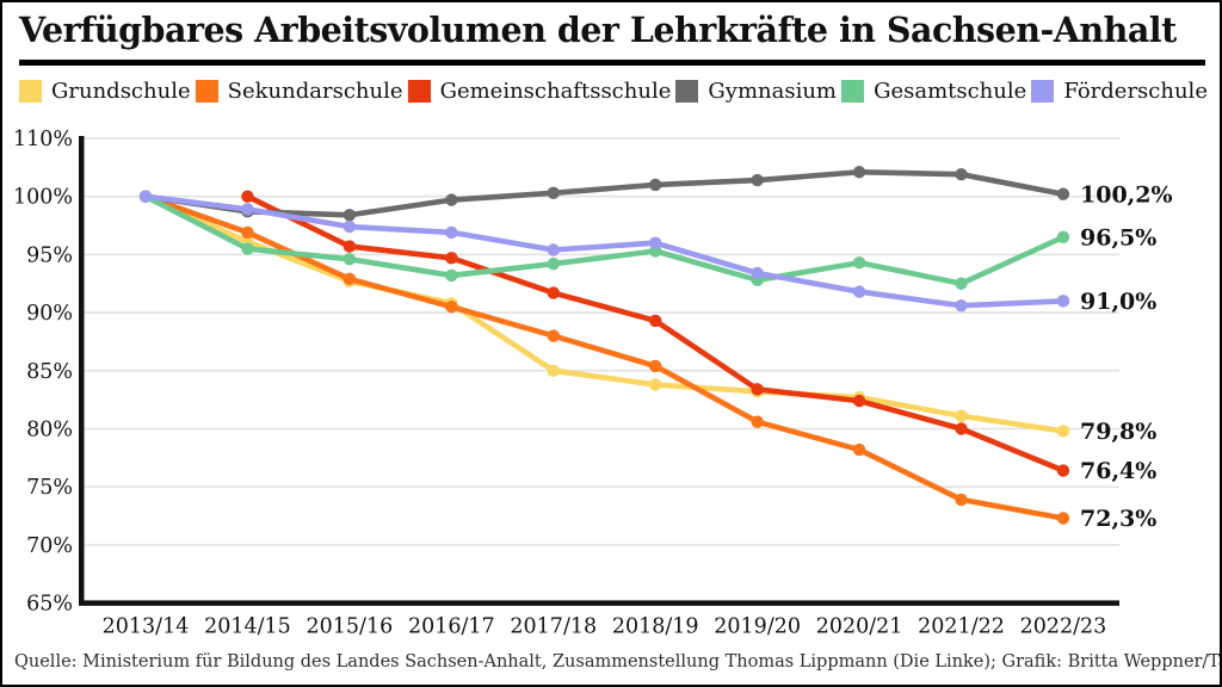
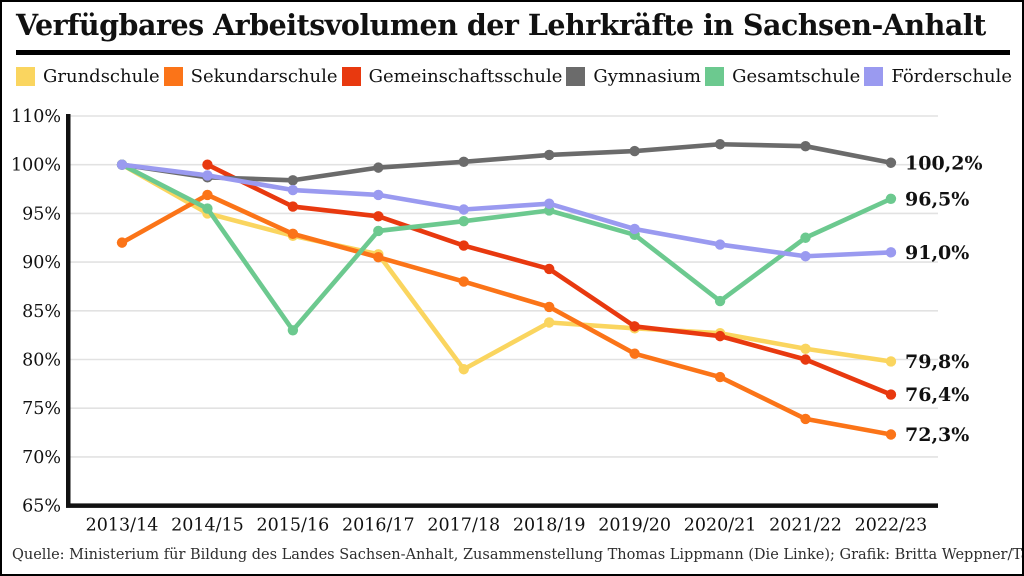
Sekundarschule/2013/14: 100% -> 92%
Grundschule/2014/15: 96% -> 95%
Gesamtschule/2015/16: 95% -> 83%
Grundschule/2017/18: 85% -> 79%
Gesamtschule/2020/21: 94% -> 86%
